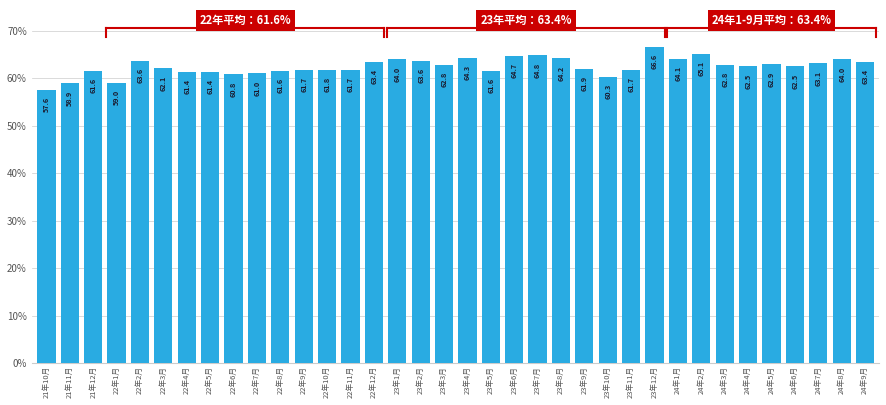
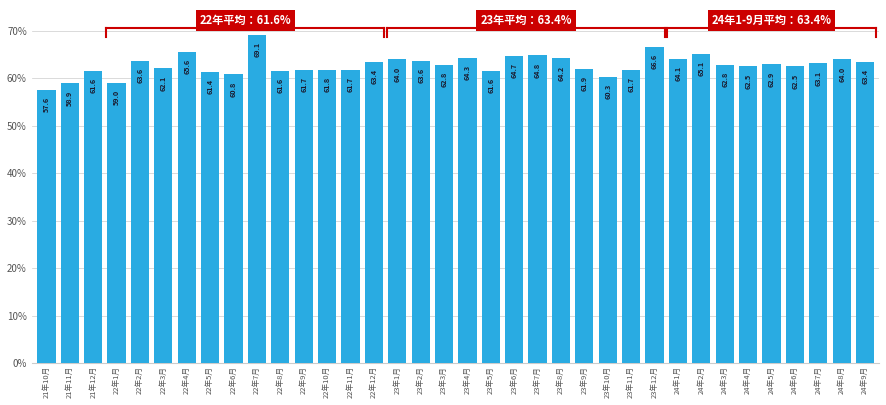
22年4月: 61.4 -> 65.6
22年7月: 61.0 -> 69.1
